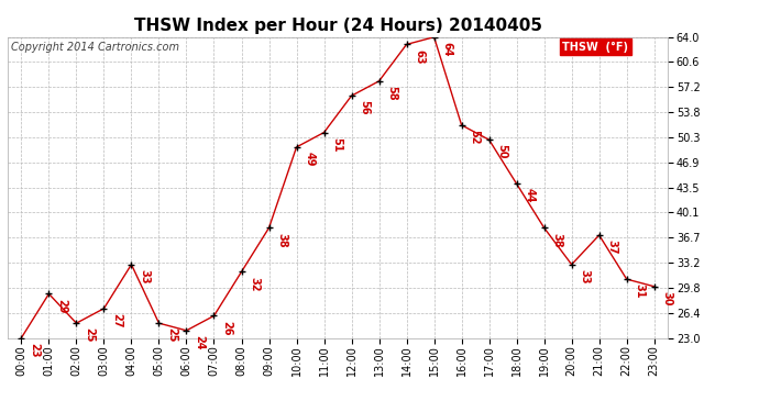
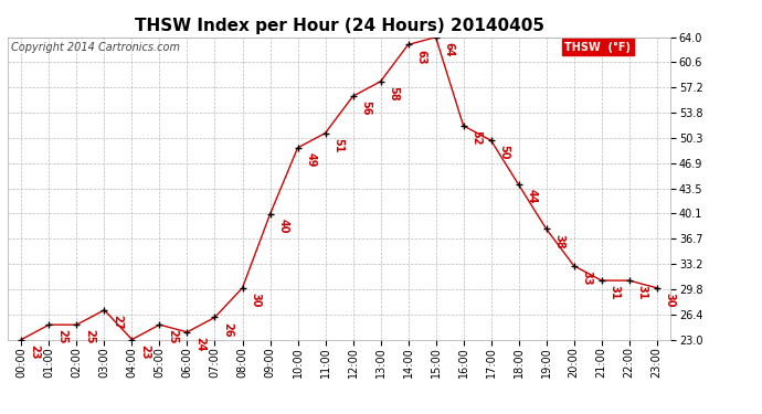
01:00: 29 -> 25
04:00: 33 -> 23
08:00: 32 -> 30
09:00: 38 -> 40
21:00: 37 -> 31
